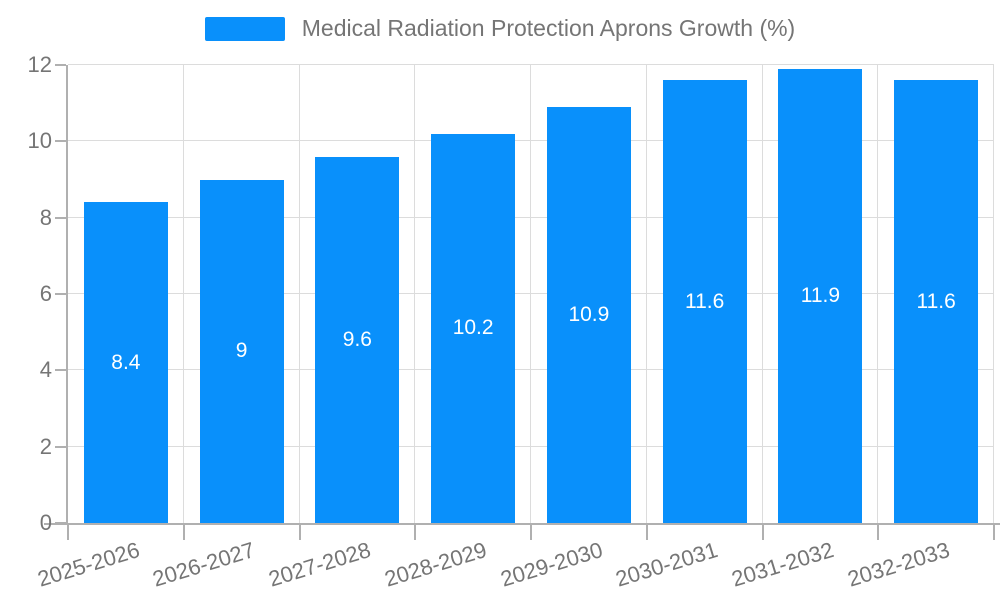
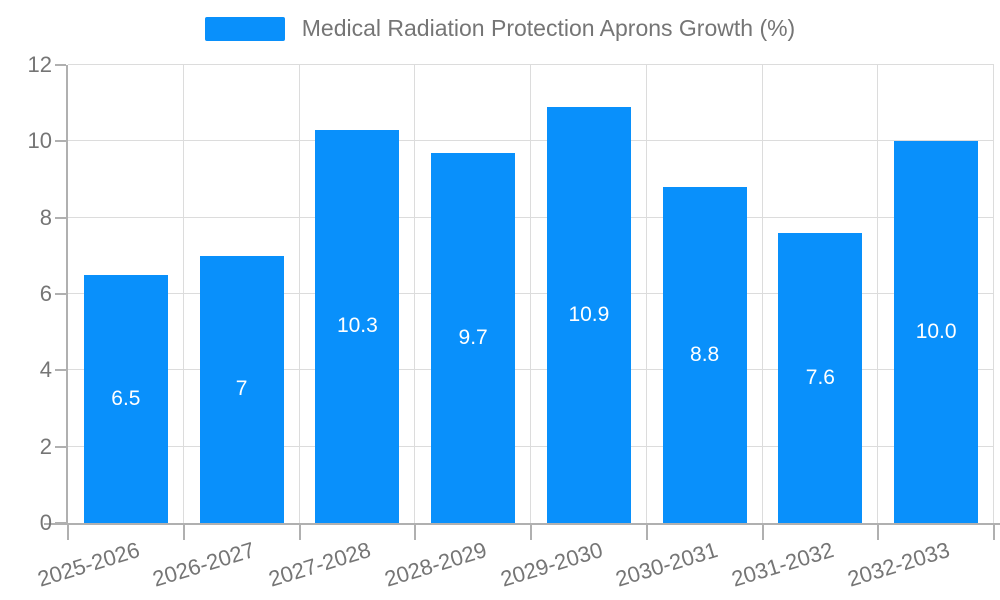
2025-2026: 8.4 -> 6.5
2026-2027: 9 -> 7
2027-2028: 9.6 -> 10.3
2028-2029: 10.2 -> 9.7
2030-2031: 11.6 -> 8.8
2031-2032: 11.9 -> 7.6
2032-2033: 11.6 -> 10.0
